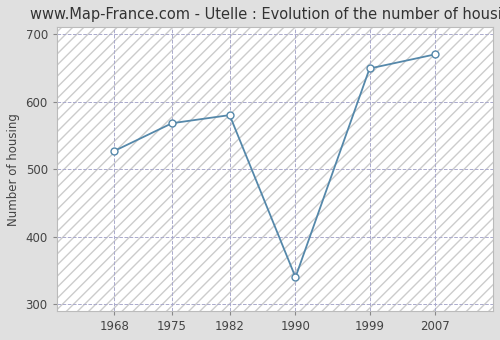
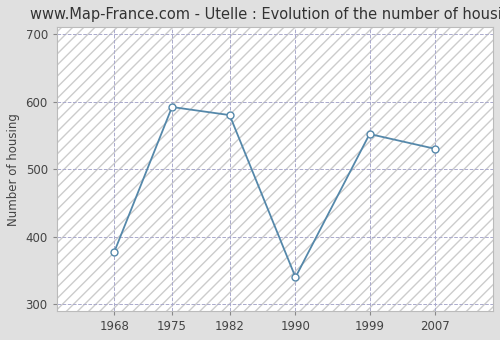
1968: 527 -> 378
1975: 568 -> 592
1999: 649 -> 552
2007: 670 -> 530
